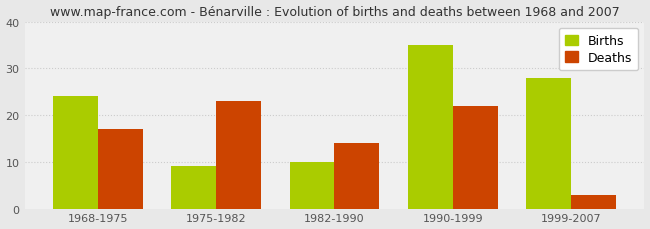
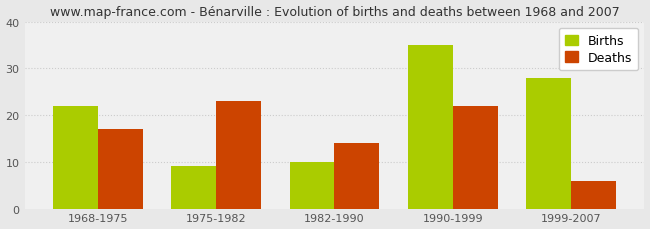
Births/1968-1975: 24 -> 22
Deaths/1999-2007: 3 -> 6
